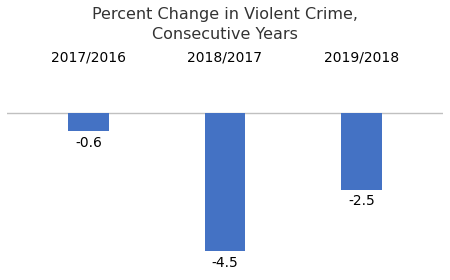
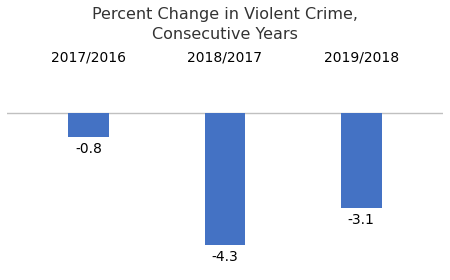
2017/2016: -0.6 -> -0.8
2018/2017: -4.5 -> -4.3
2019/2018: -2.5 -> -3.1
